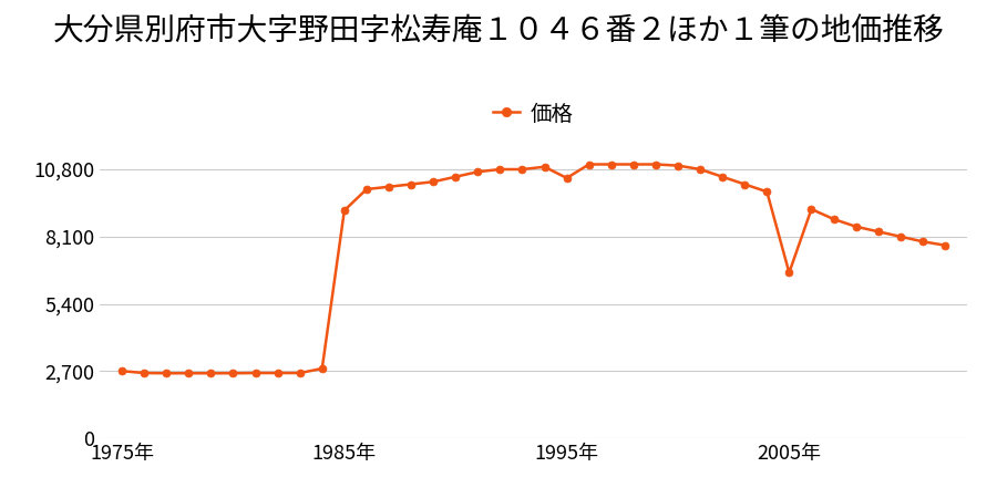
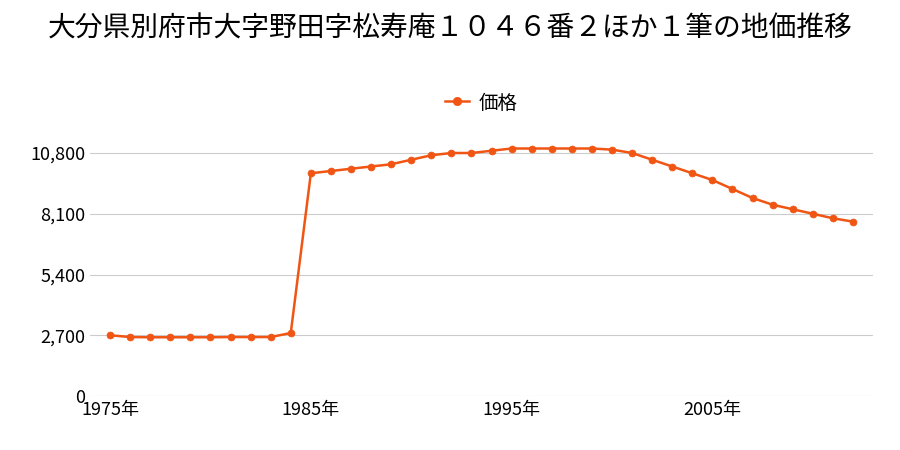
1985年: 9,150 -> 9,900
1995年: 10,450 -> 11,000
2005年: 6,650 -> 9,600
